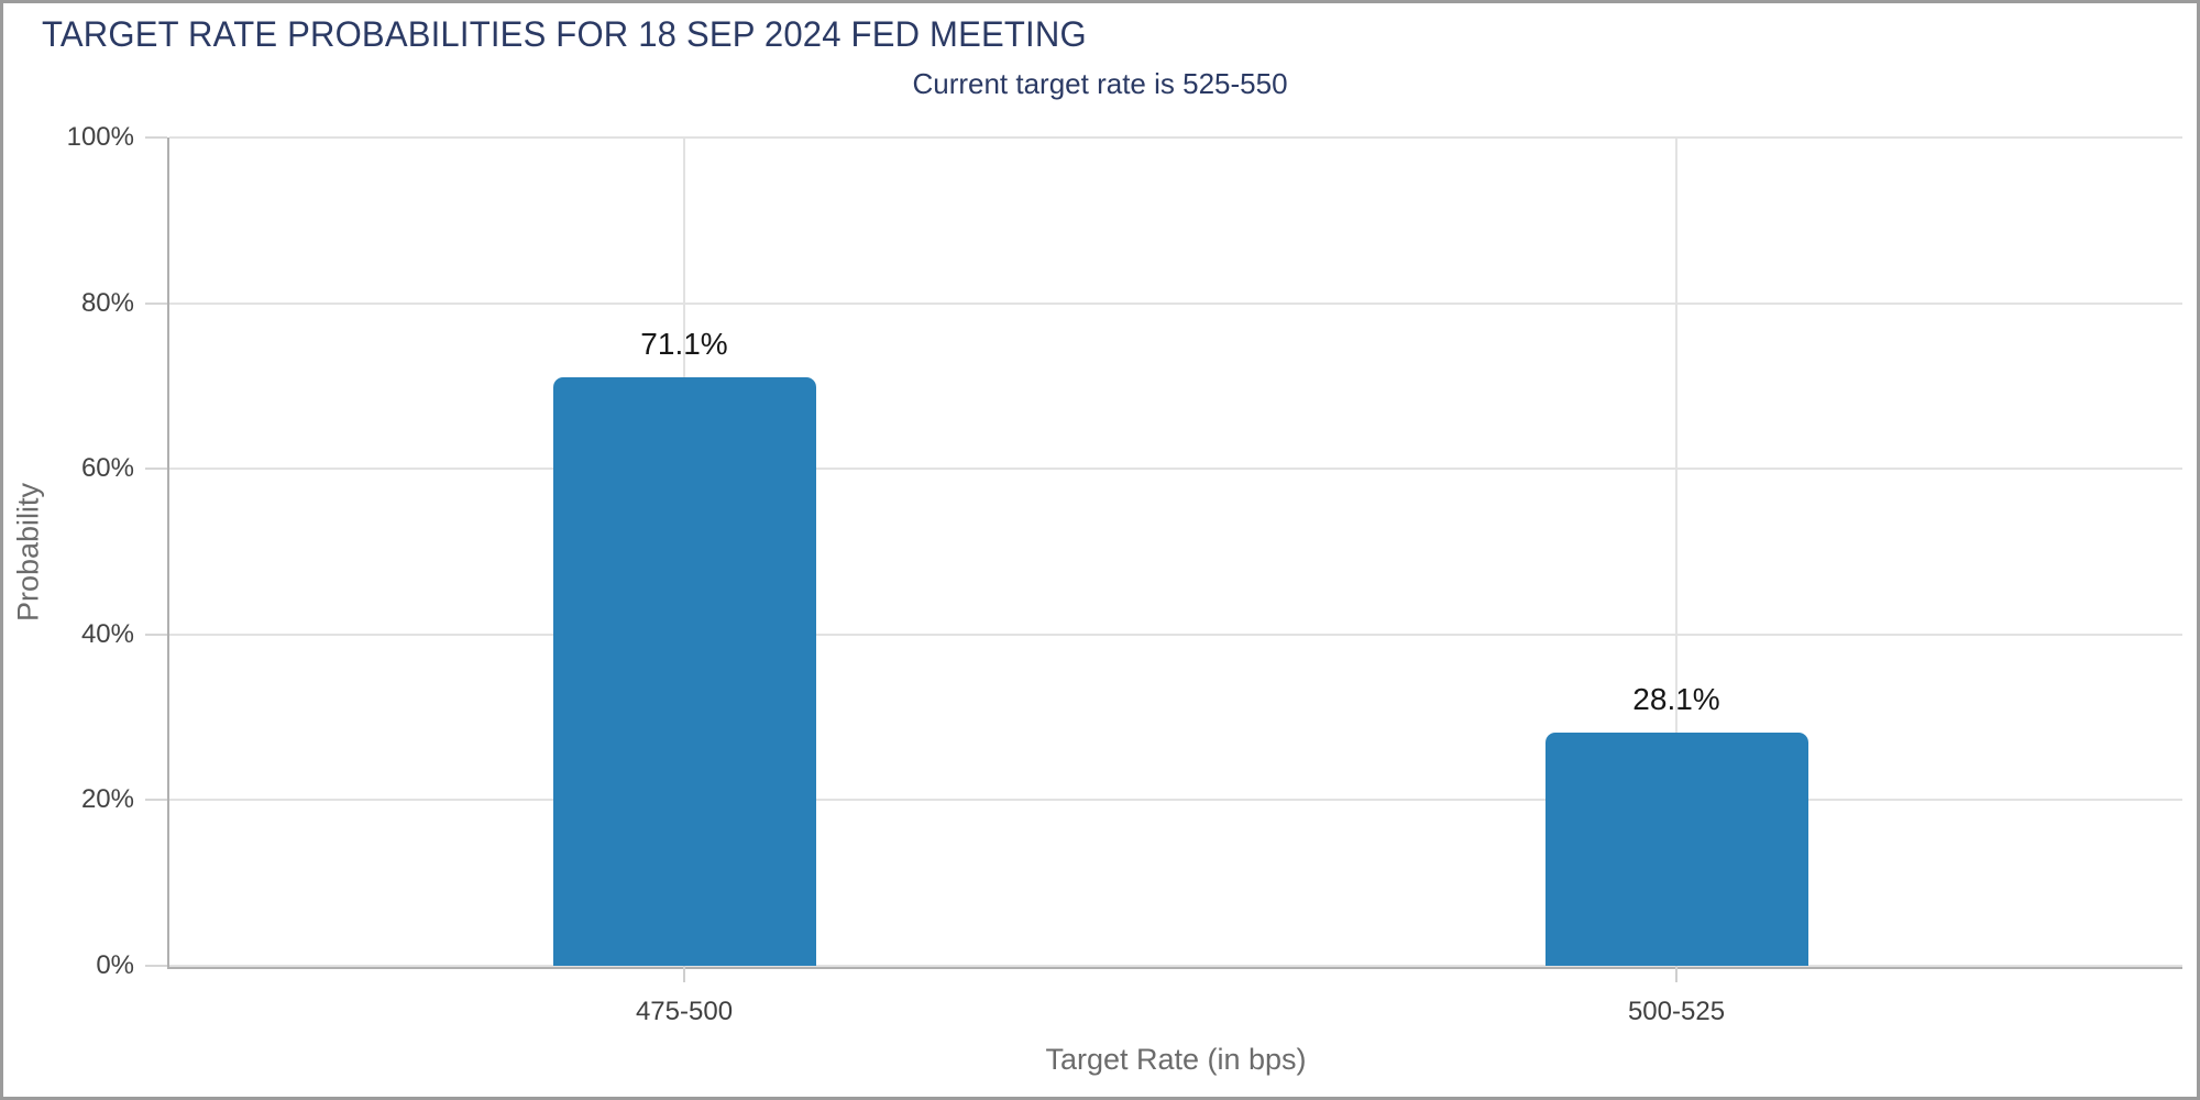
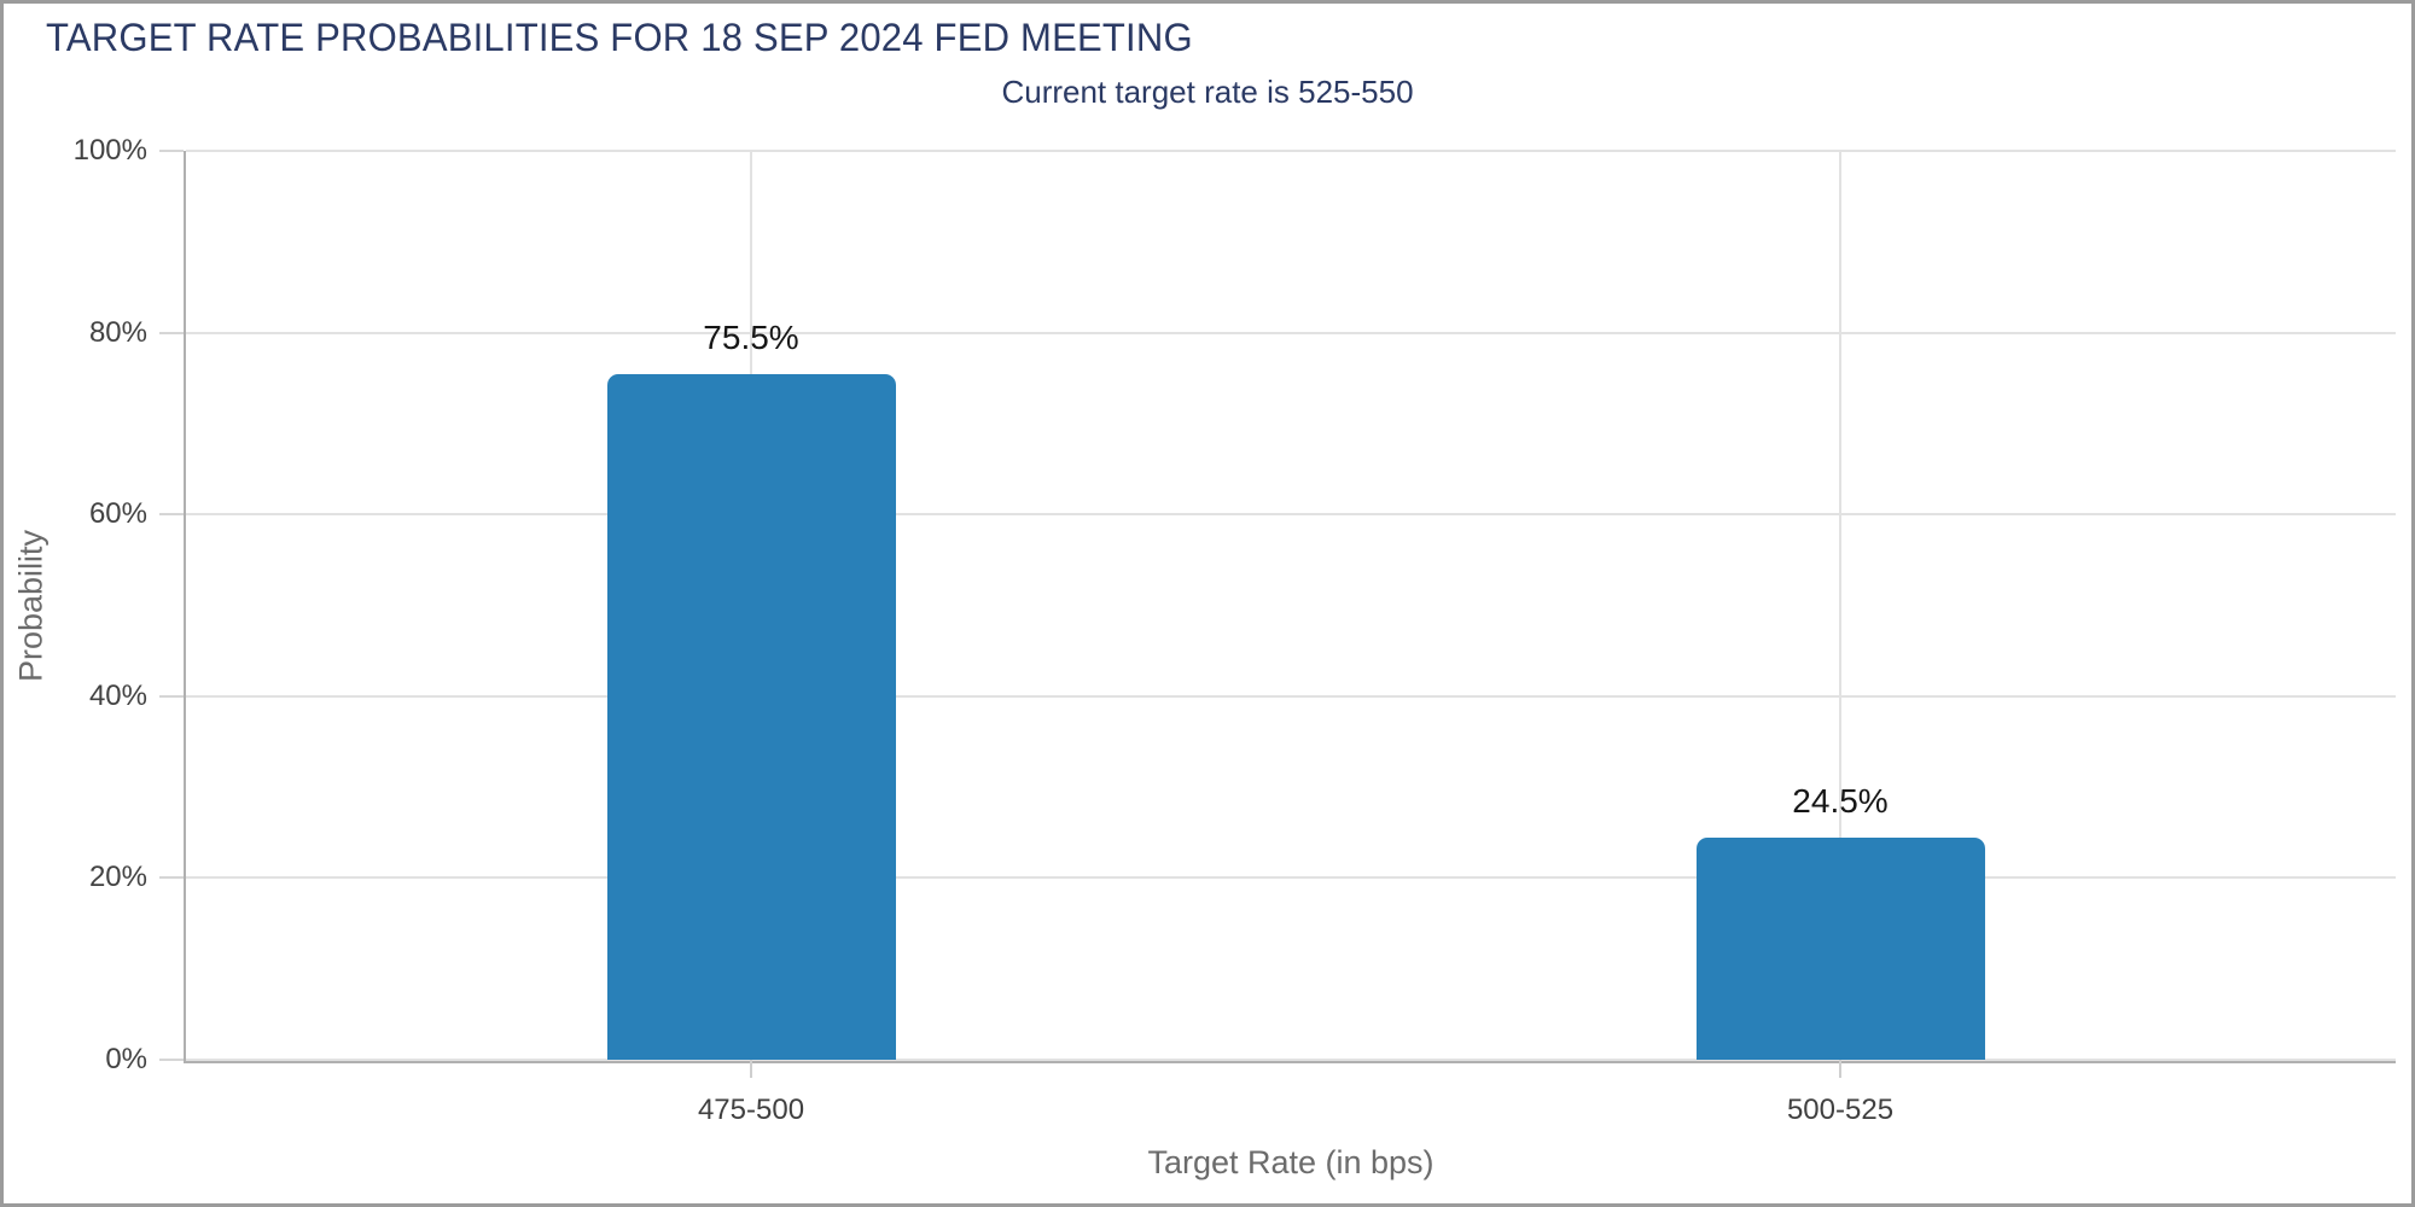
475-500: 71.1% -> 75.5%
500-525: 28.1% -> 24.5%
